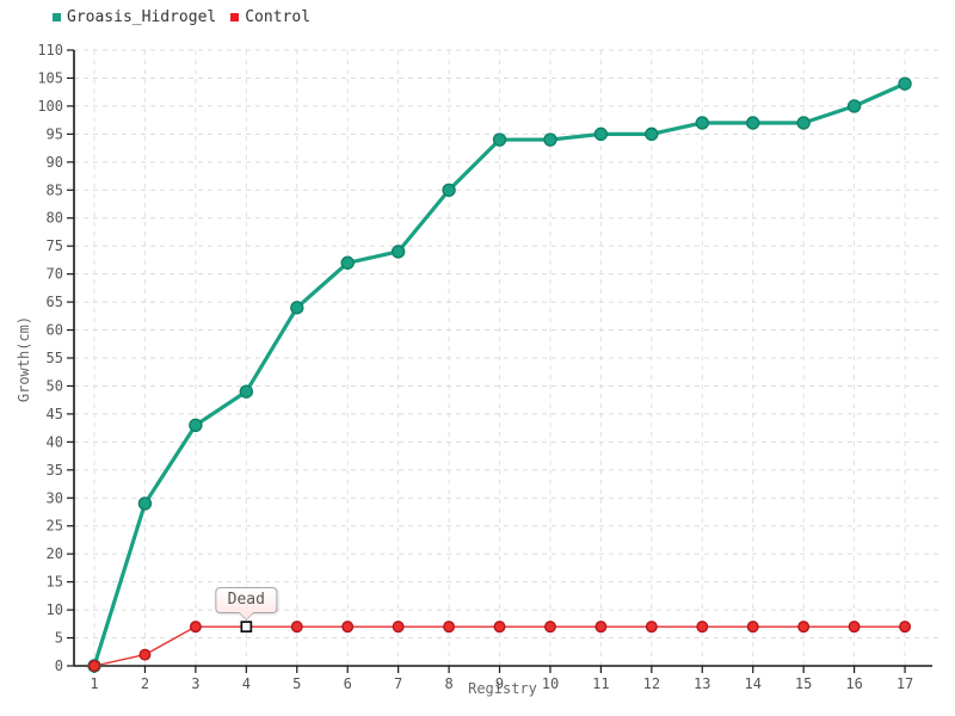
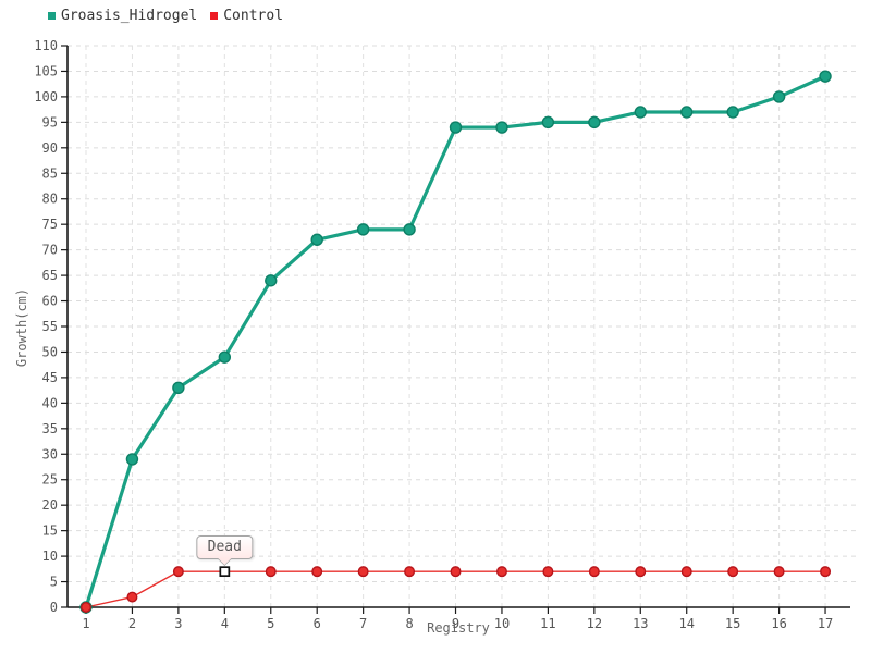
Groasis_Hidrogel/8: 85 -> 74
